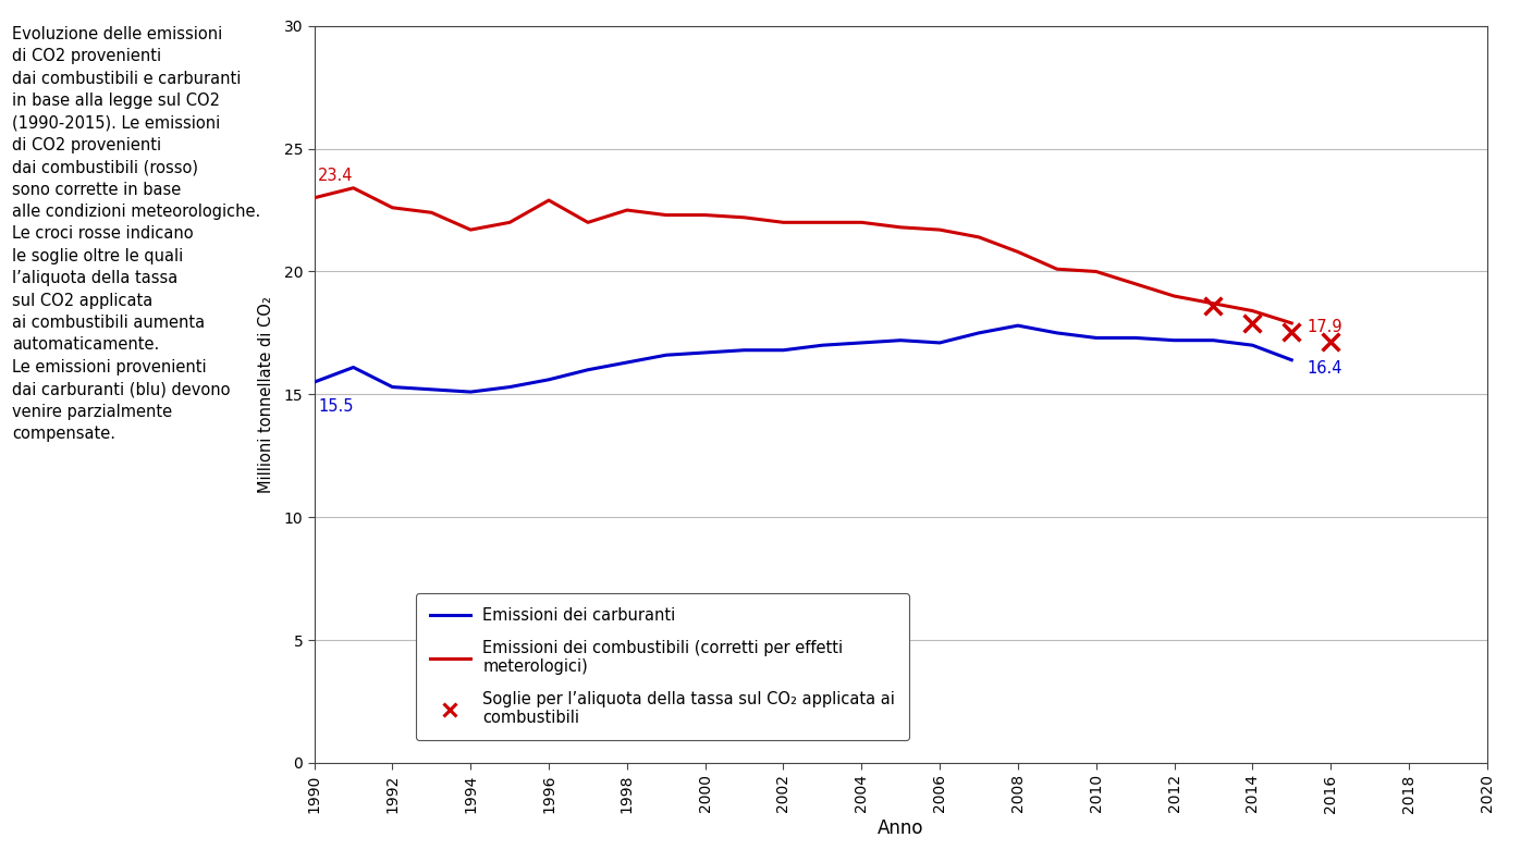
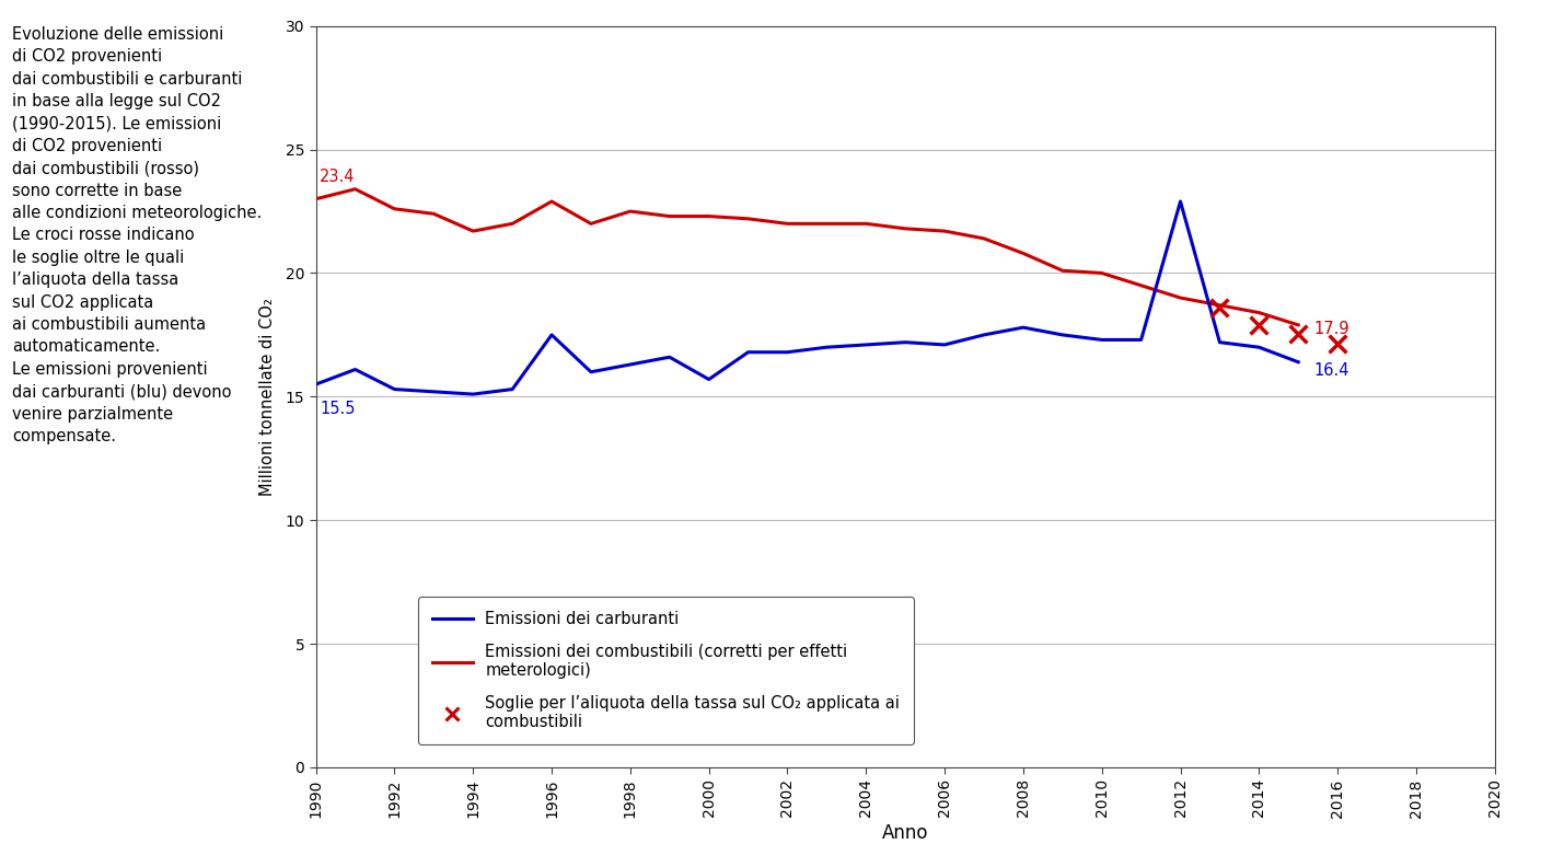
Emissioni dei carburanti/1996: 15.6 -> 17.5
Emissioni dei carburanti/2000: 16.7 -> 15.7
Emissioni dei carburanti/2012: 17.2 -> 22.9
